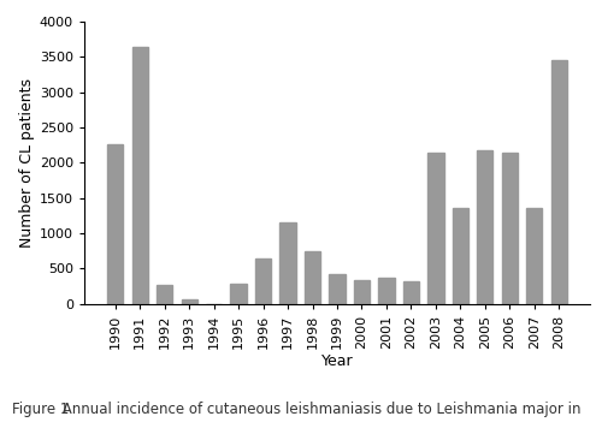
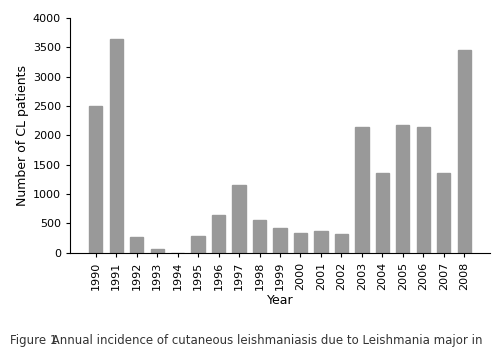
1990: 2260 -> 2500
1998: 740 -> 550
